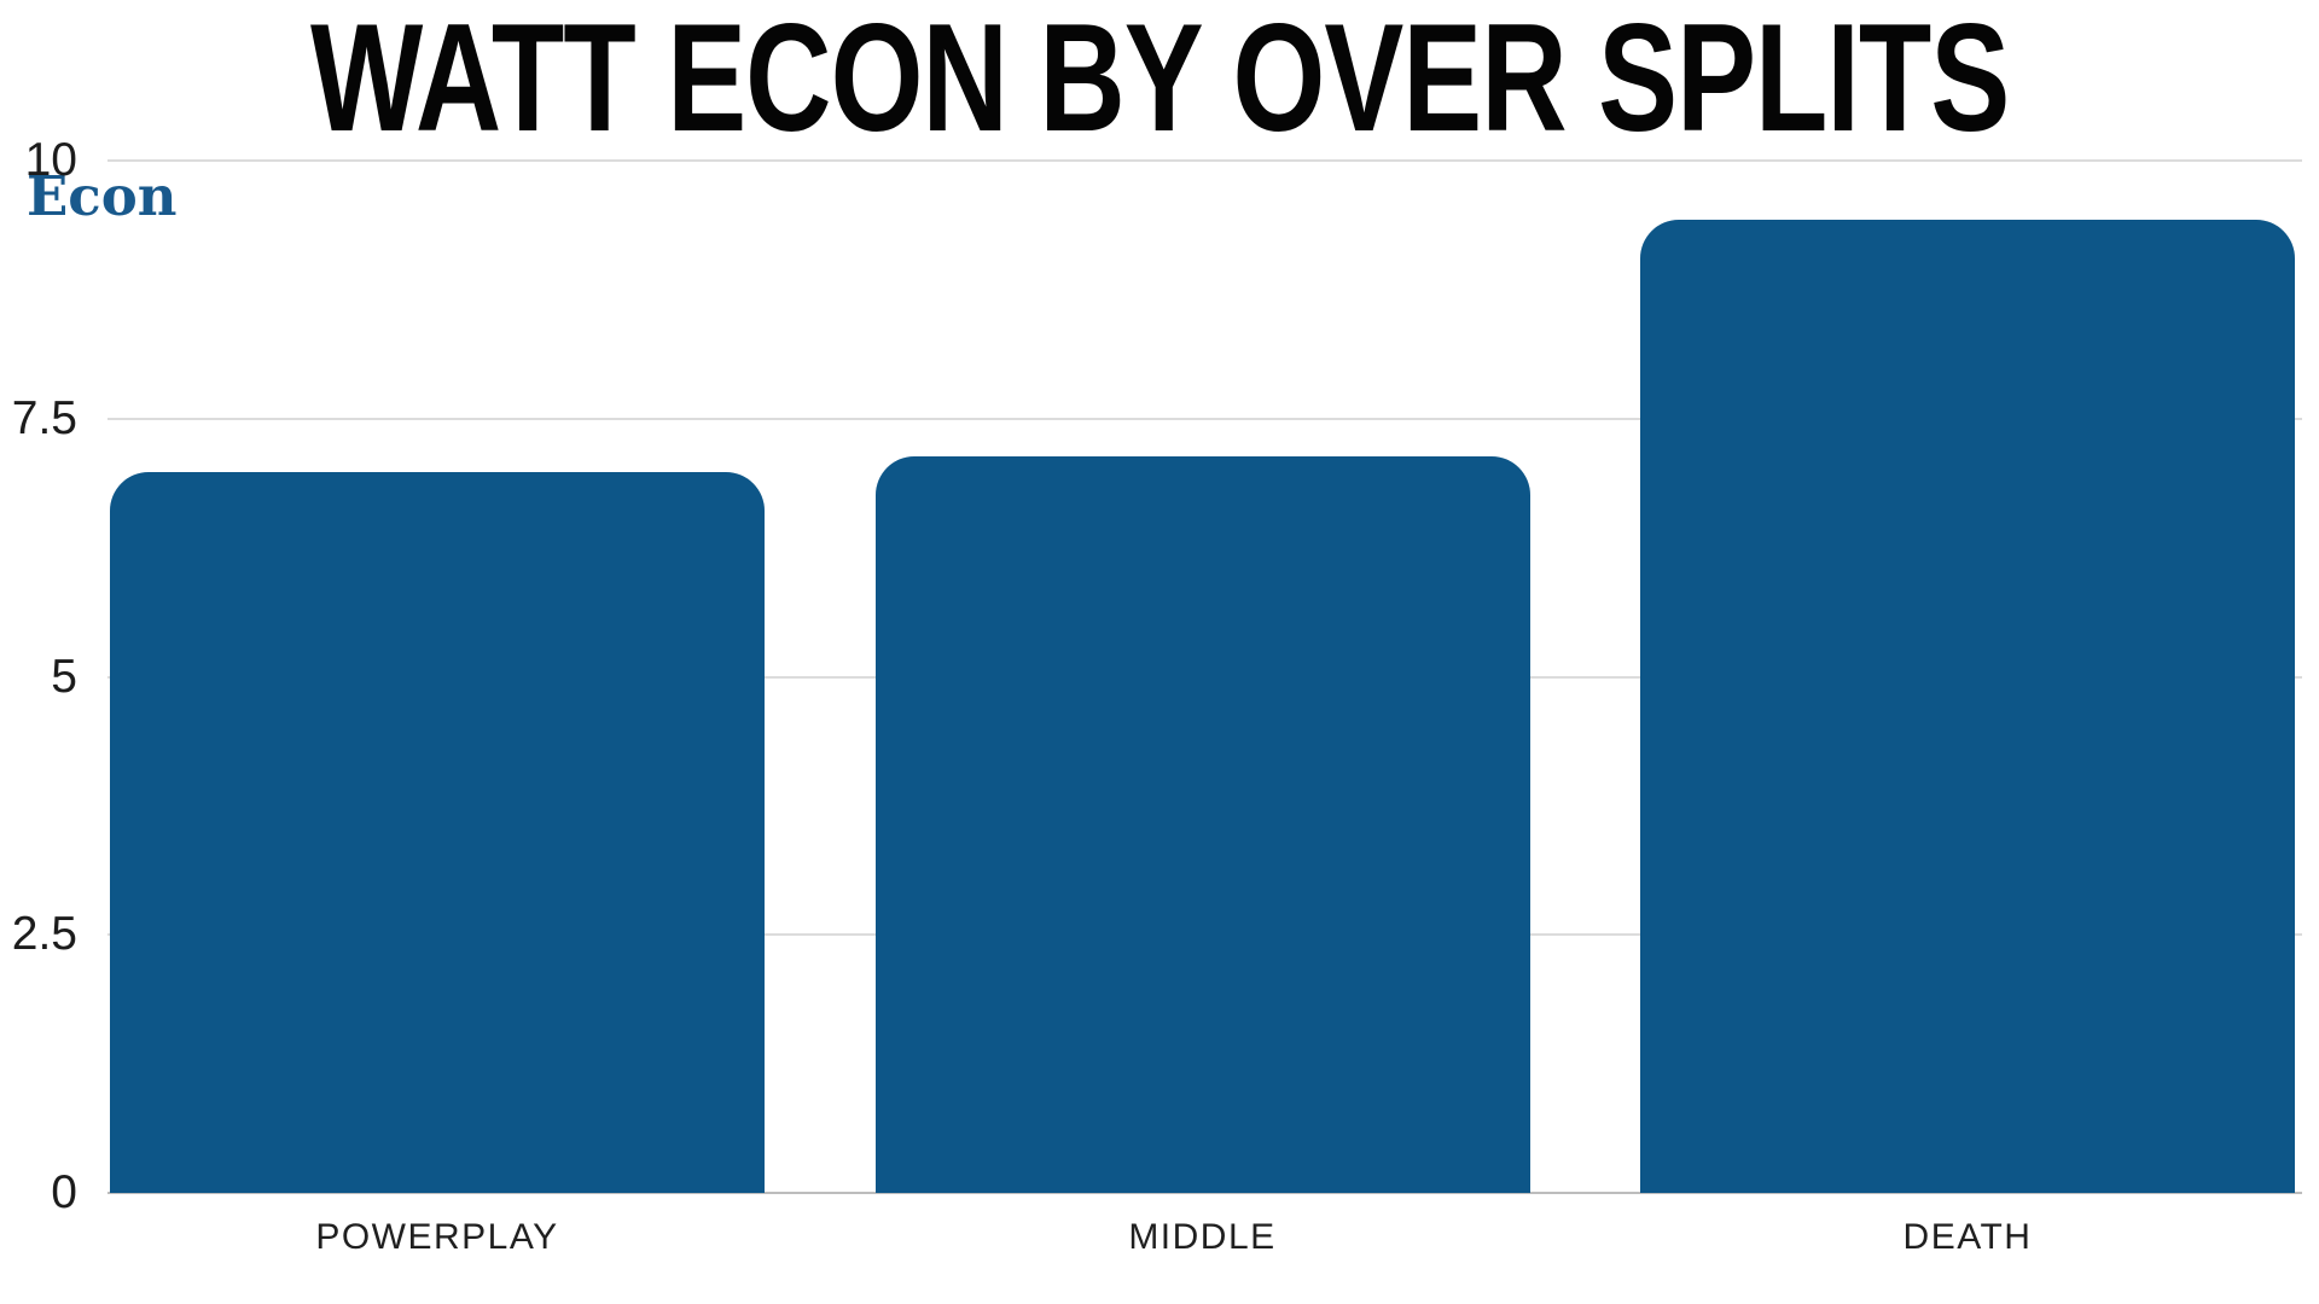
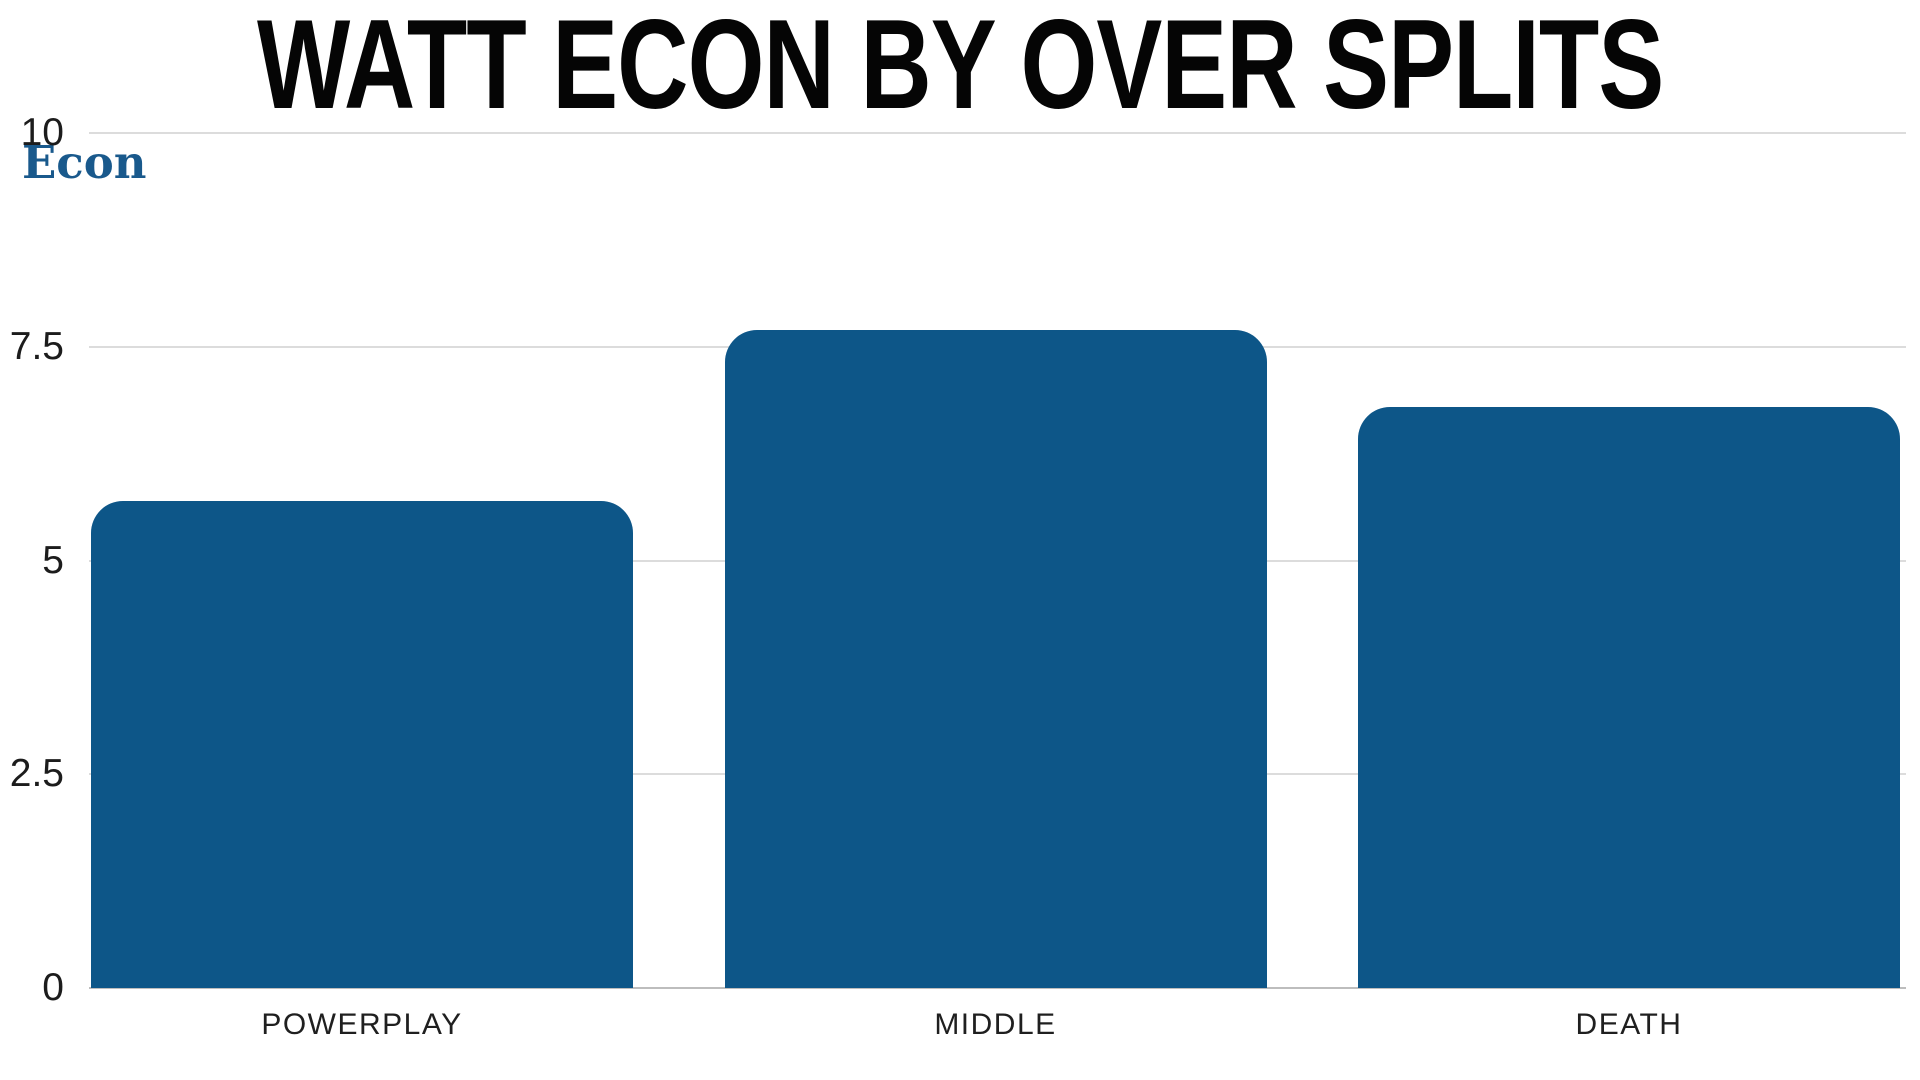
POWERPLAY: 7.0 -> 5.7
MIDDLE: 7.1 -> 7.7
DEATH: 9.4 -> 6.8
